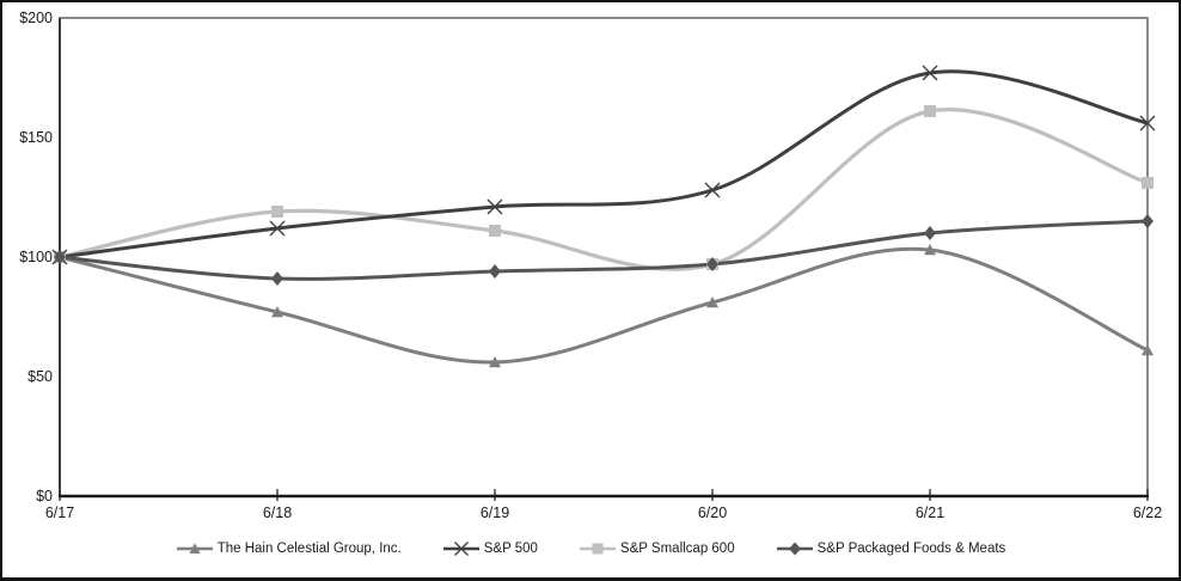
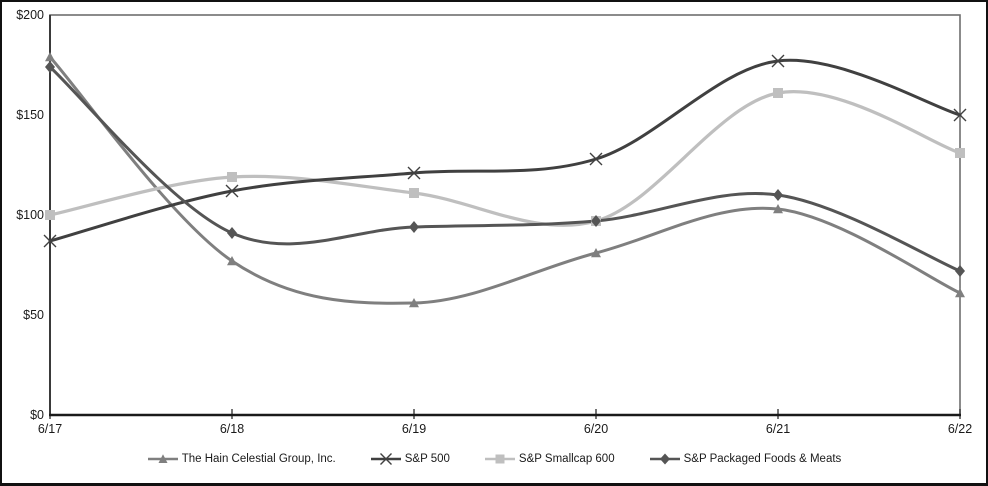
The Hain Celestial Group, Inc./6/17: $100 -> $179
S&P 500/6/17: $100 -> $87
S&P Packaged Foods & Meats/6/17: $100 -> $174
S&P 500/6/22: $156 -> $150
S&P Packaged Foods & Meats/6/22: $115 -> $72
